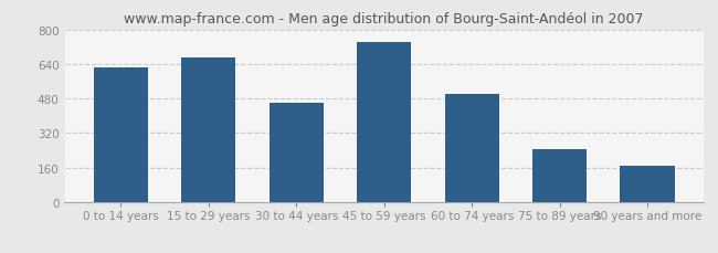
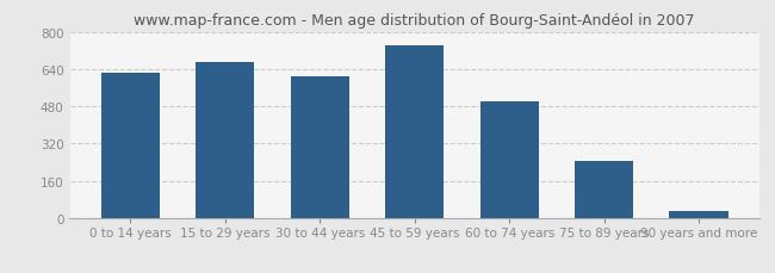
30 to 44 years: 460 -> 610
90 years and more: 170 -> 30
